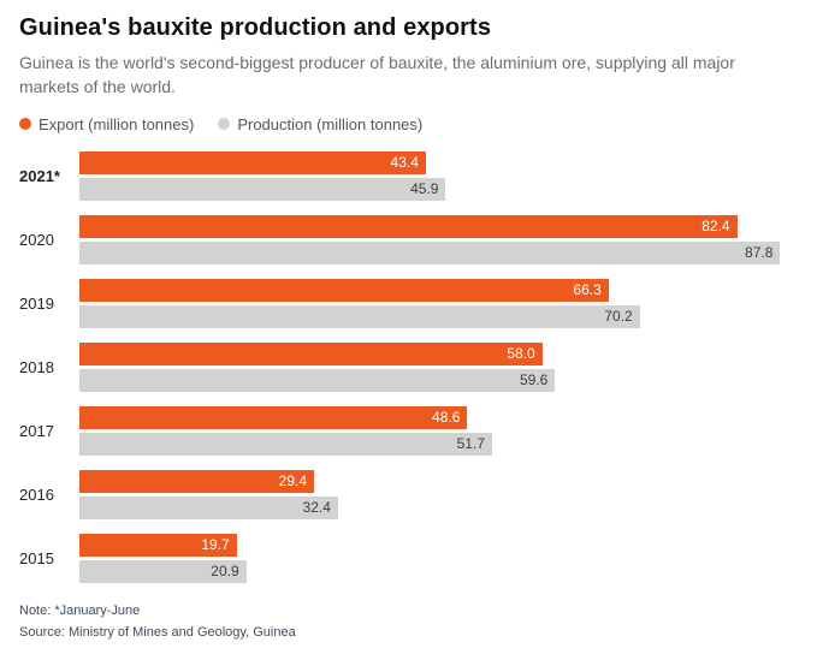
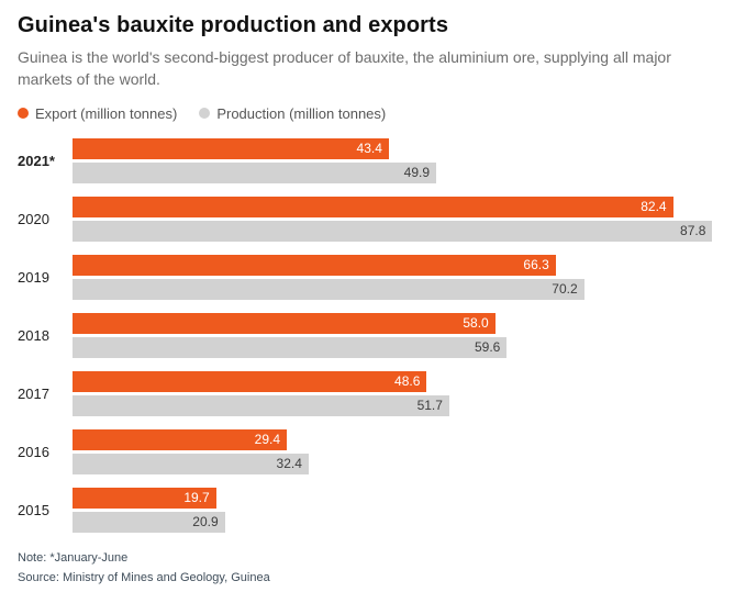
Production (million tonnes)/2021*: 45.9 -> 49.9
